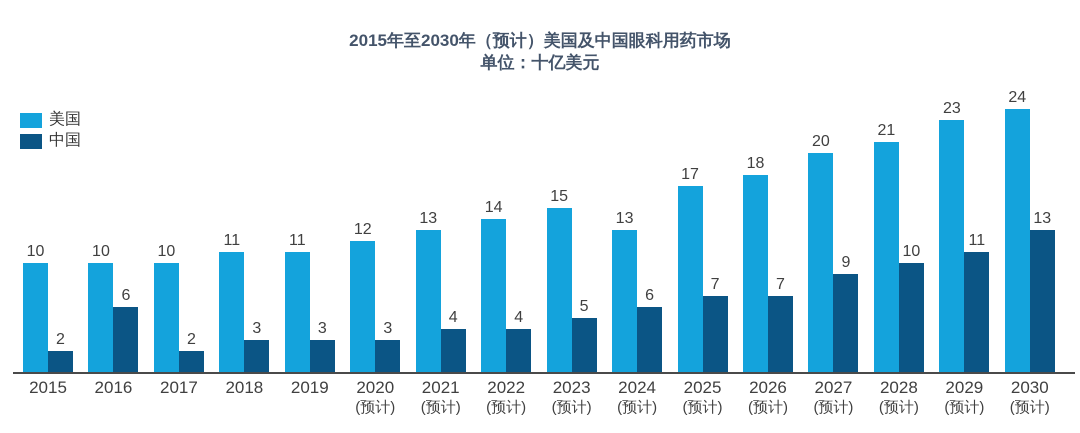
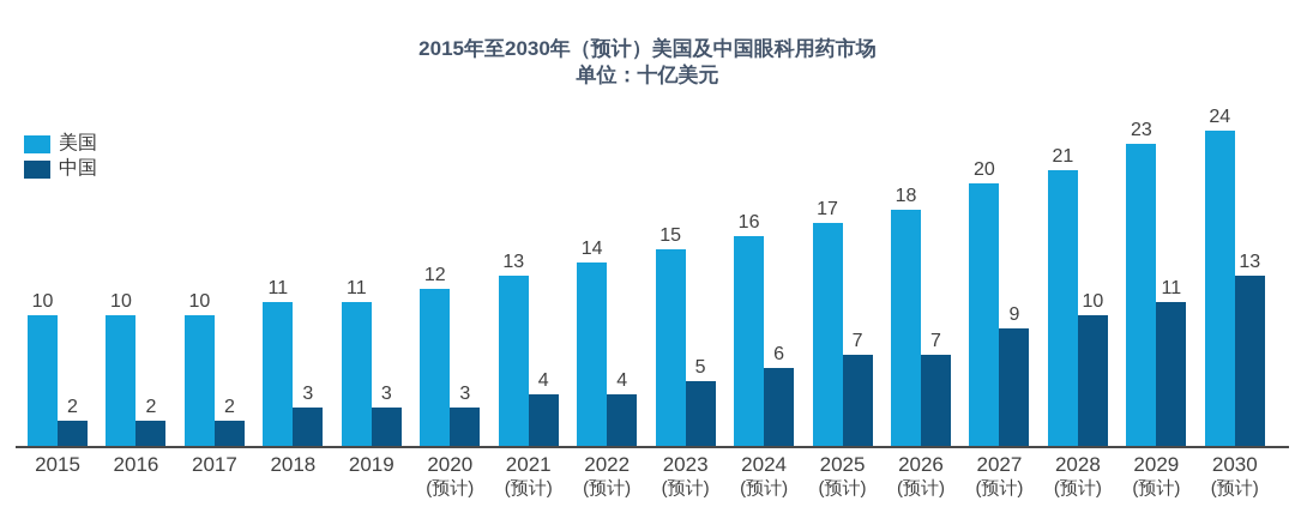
中国/2016: 6 -> 2
美国/2024: 13 -> 16
